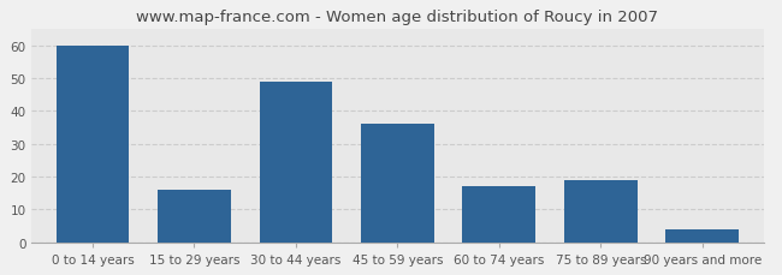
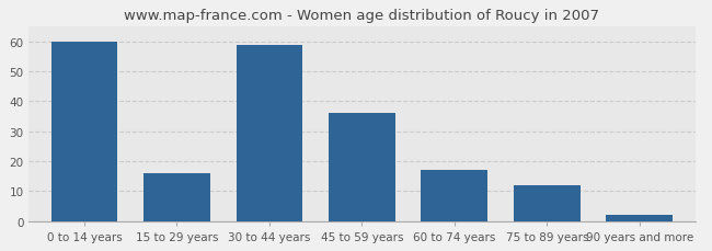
30 to 44 years: 49 -> 59
75 to 89 years: 19 -> 12
90 years and more: 4 -> 2
